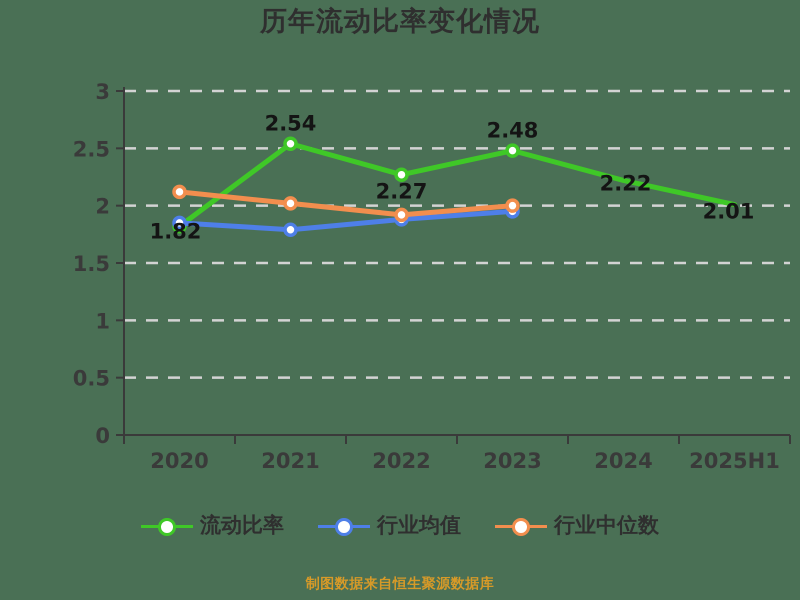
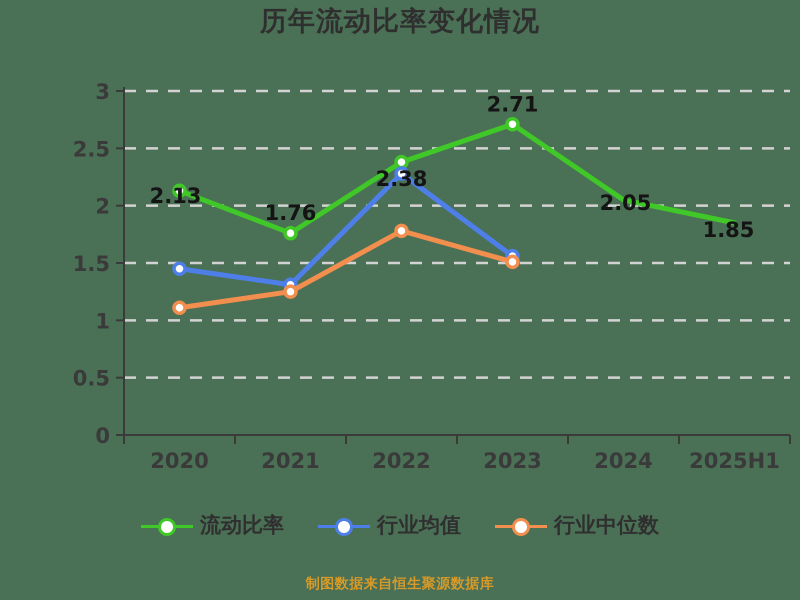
流动比率/2020: 1.82 -> 2.13
行业均值/2020: 1.85 -> 1.45
行业中位数/2020: 2.12 -> 1.11
流动比率/2021: 2.54 -> 1.76
行业均值/2021: 1.79 -> 1.31
行业中位数/2021: 2.02 -> 1.25
流动比率/2022: 2.27 -> 2.38
行业均值/2022: 1.88 -> 2.28
行业中位数/2022: 1.92 -> 1.78
流动比率/2023: 2.48 -> 2.71
行业均值/2023: 1.95 -> 1.56
行业中位数/2023: 2.00 -> 1.51
流动比率/2024: 2.22 -> 2.05
流动比率/2025H1: 2.01 -> 1.85
